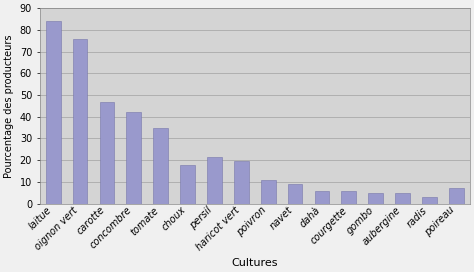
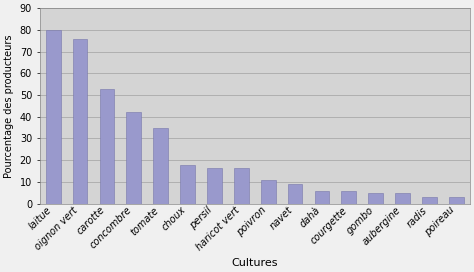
laitue: 84.0 -> 80.0
carotte: 47.0 -> 53.0
persil: 21.5 -> 16.5
haricot vert: 19.5 -> 16.5
poireau: 7.0 -> 3.0
